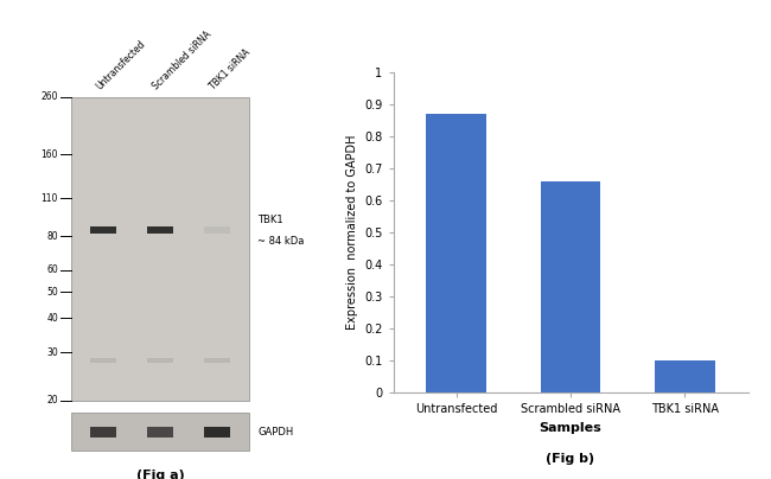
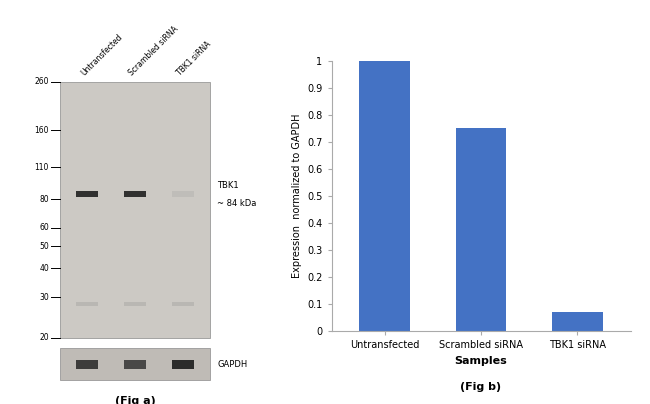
Untransfected: 0.87 -> 1.00
Scrambled siRNA: 0.66 -> 0.75
TBK1 siRNA: 0.10 -> 0.07
